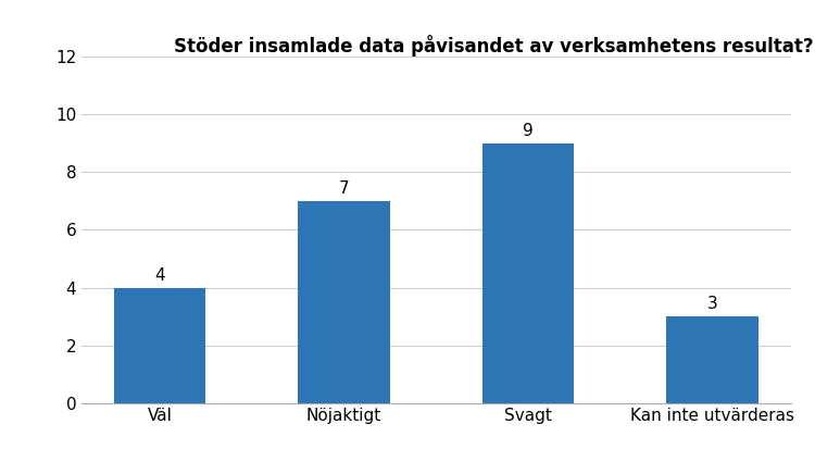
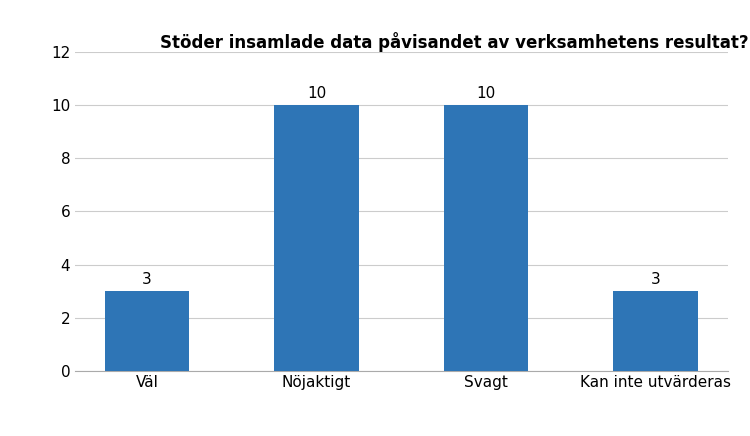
Väl: 4 -> 3
Nöjaktigt: 7 -> 10
Svagt: 9 -> 10
